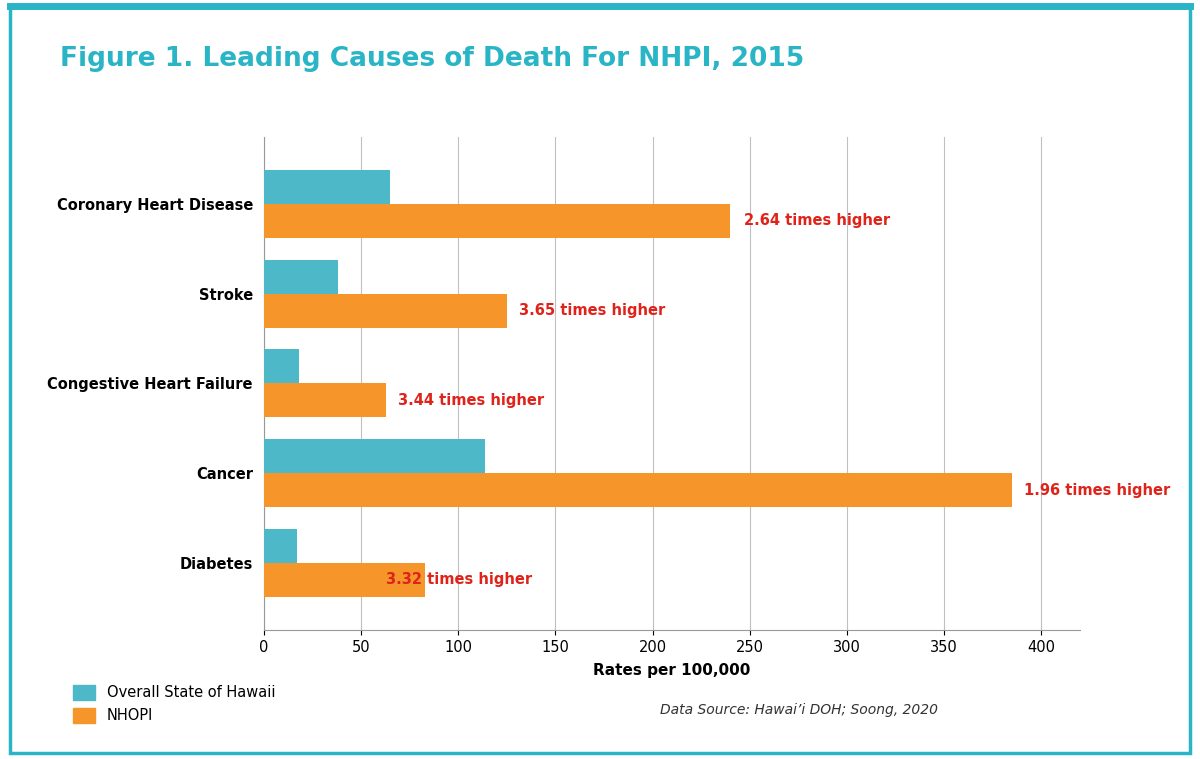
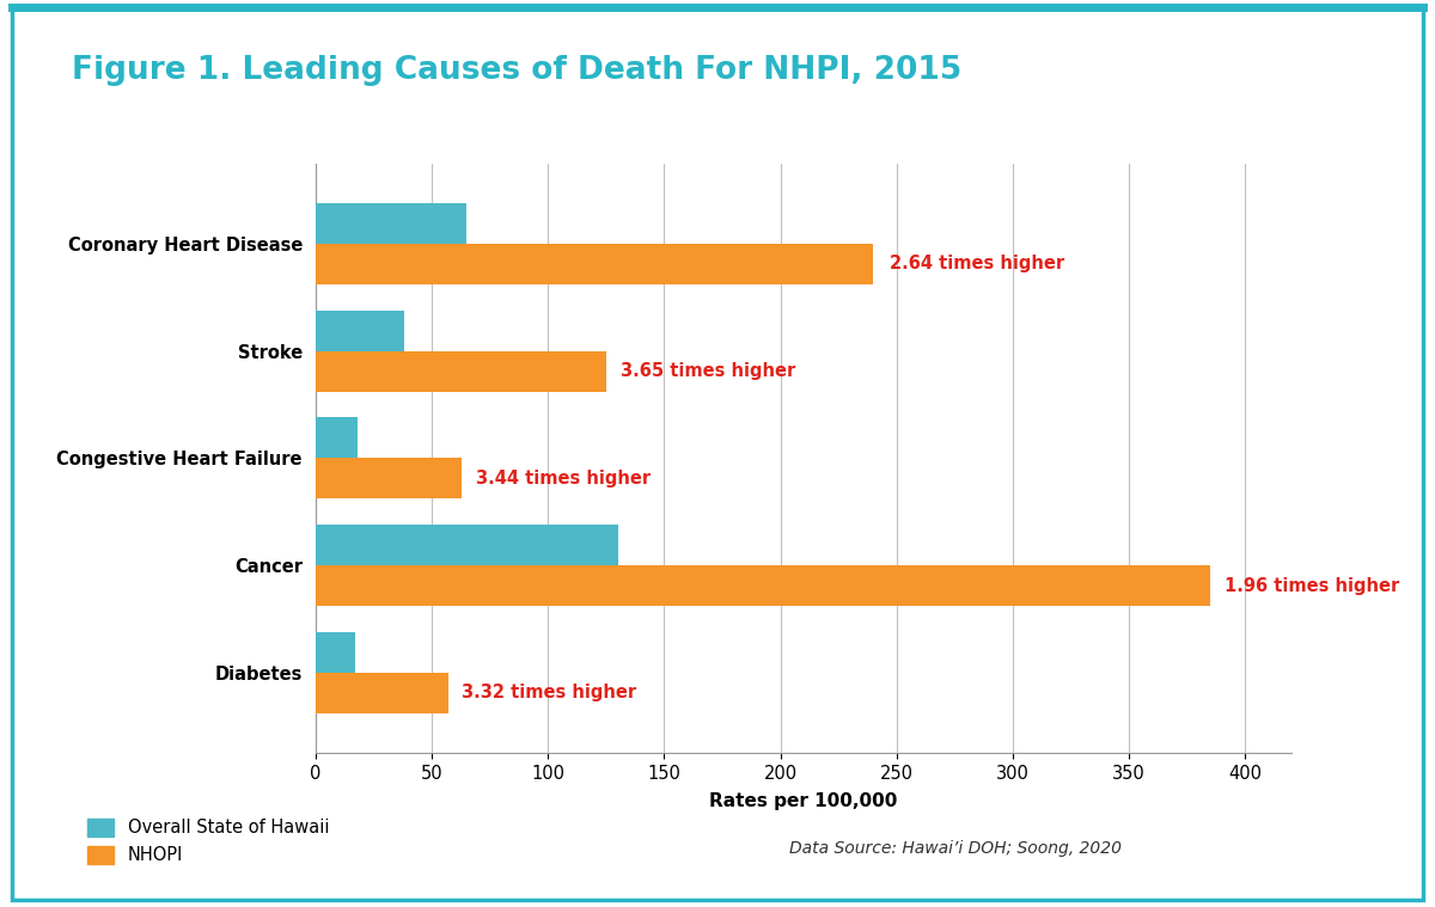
Overall State of Hawaii/Cancer: 114 -> 130
NHOPI/Diabetes: 83 -> 57
